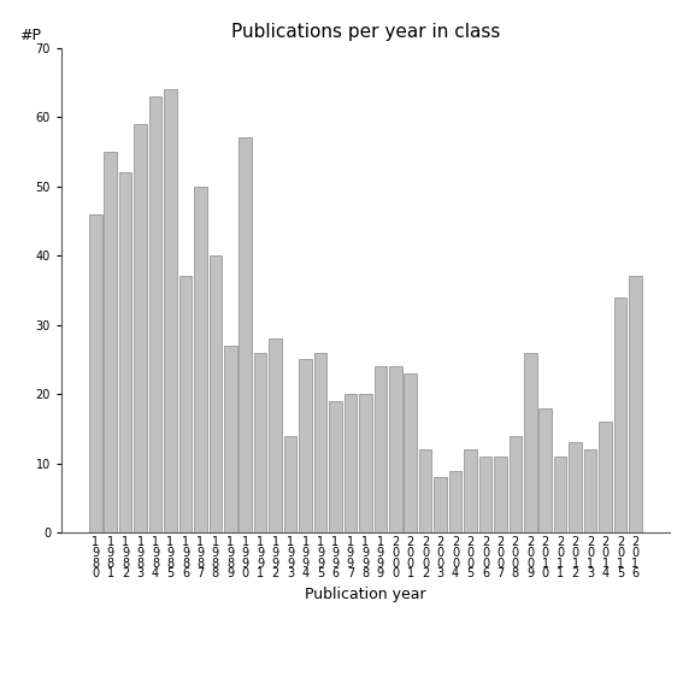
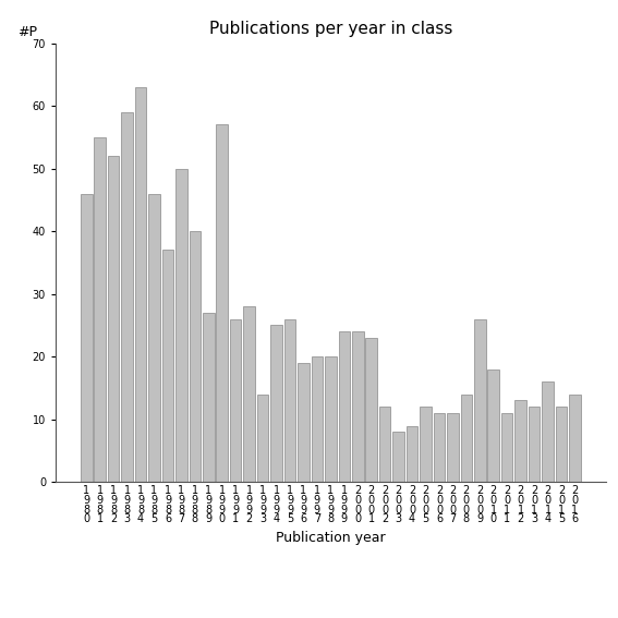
1 9 8 5: 64 -> 46
2 0 1 5: 34 -> 12
2 0 1 6: 37 -> 14
